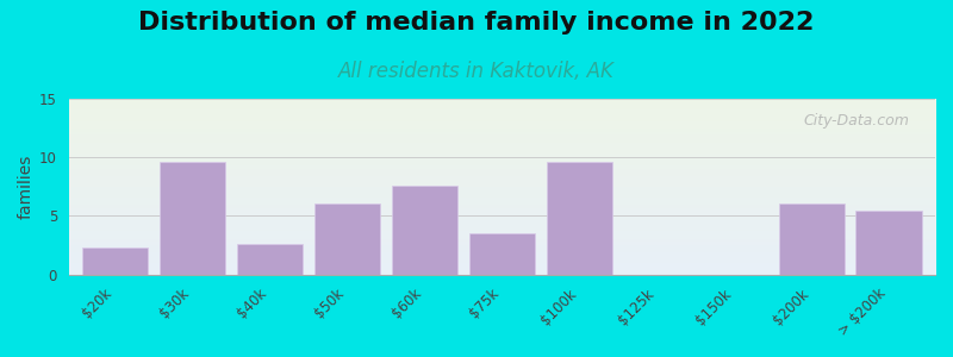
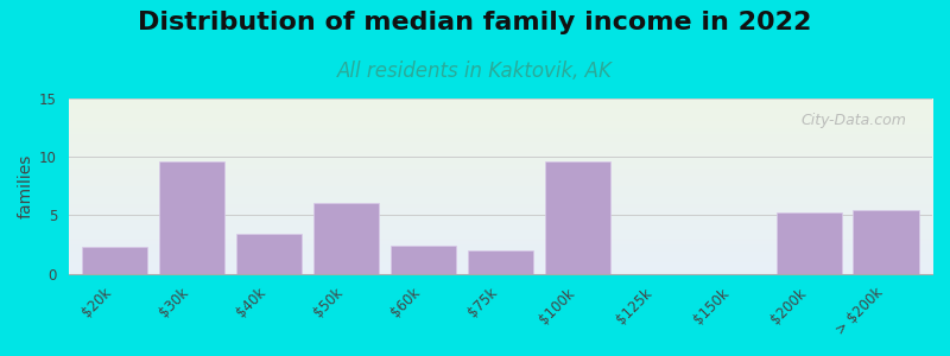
$40k: 2.6 -> 3.4
$60k: 7.6 -> 2.4
$75k: 3.5 -> 2.0
$200k: 6.1 -> 5.2
